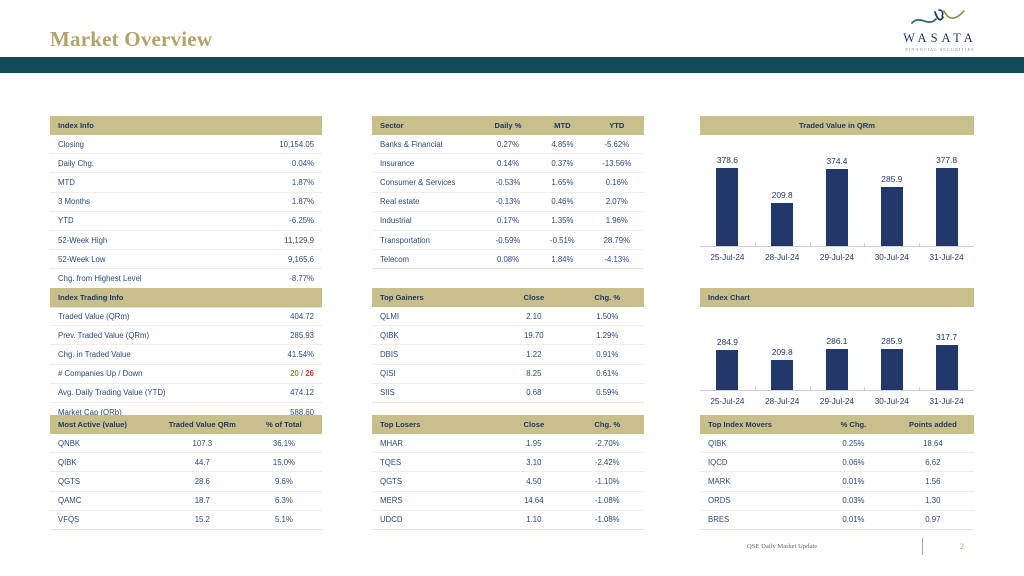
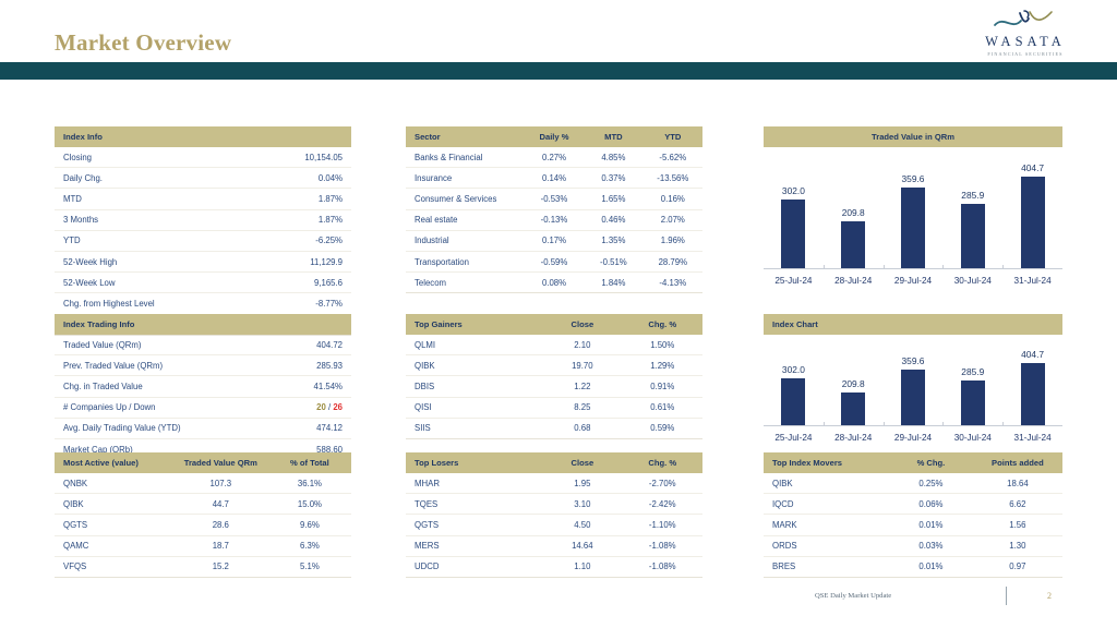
Traded Value in QRm/25-Jul-24: 378.6 -> 302.0
Traded Value in QRm/29-Jul-24: 374.4 -> 359.6
Traded Value in QRm/31-Jul-24: 377.8 -> 404.7
Index Chart/25-Jul-24: 284.9 -> 302.0
Index Chart/29-Jul-24: 286.1 -> 359.6
Index Chart/31-Jul-24: 317.7 -> 404.7
